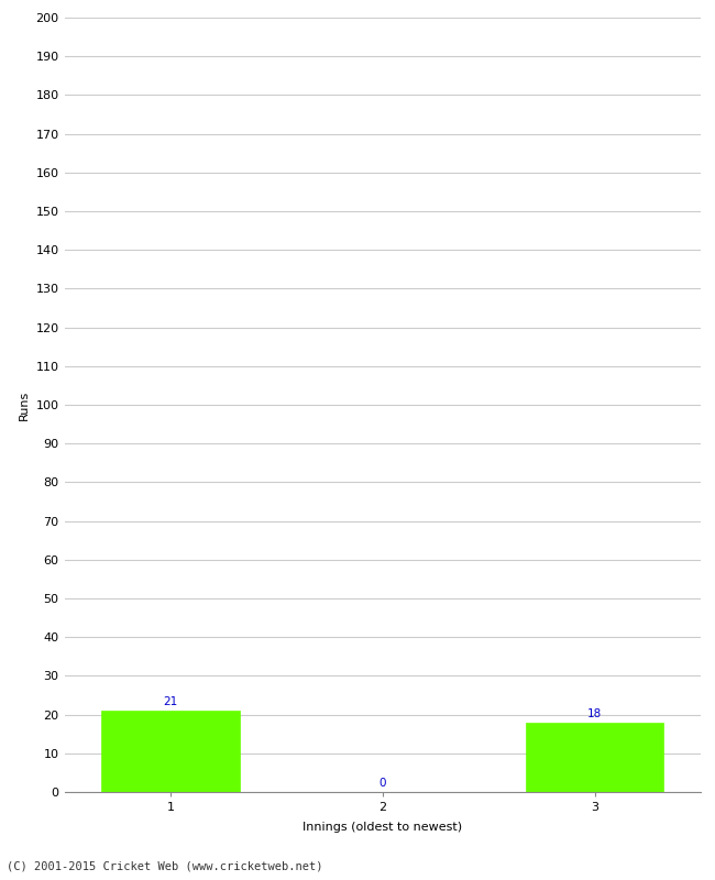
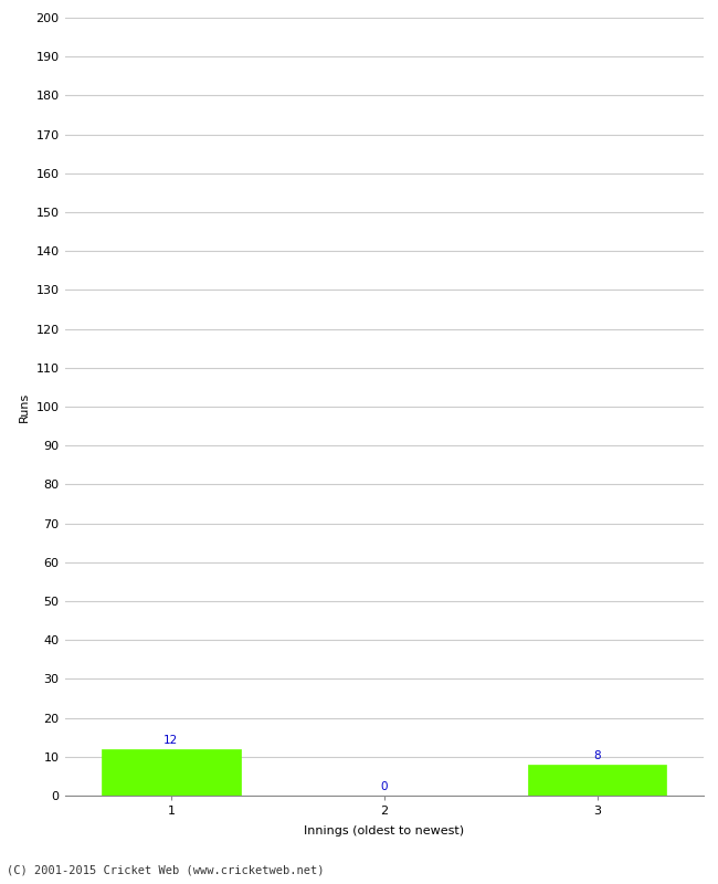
1: 21 -> 12
3: 18 -> 8
